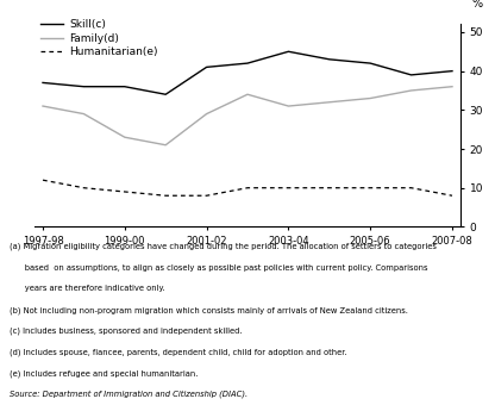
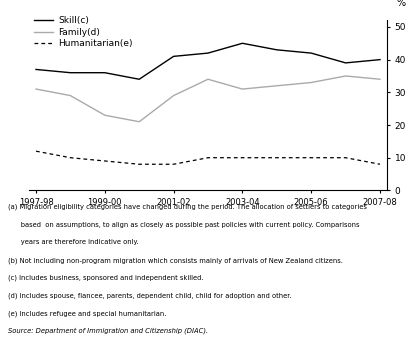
Family(d)/2007-08: 36 -> 34
